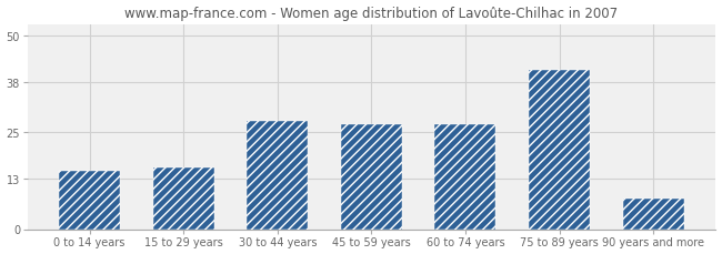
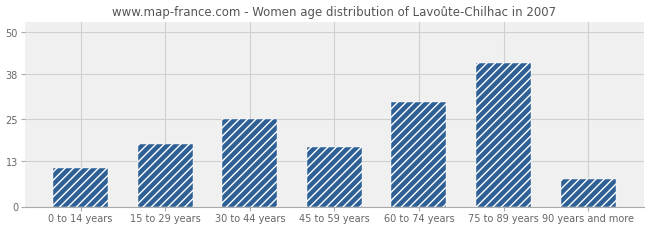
0 to 14 years: 15 -> 11
15 to 29 years: 16 -> 18
30 to 44 years: 28 -> 25
45 to 59 years: 27 -> 17
60 to 74 years: 27 -> 30
